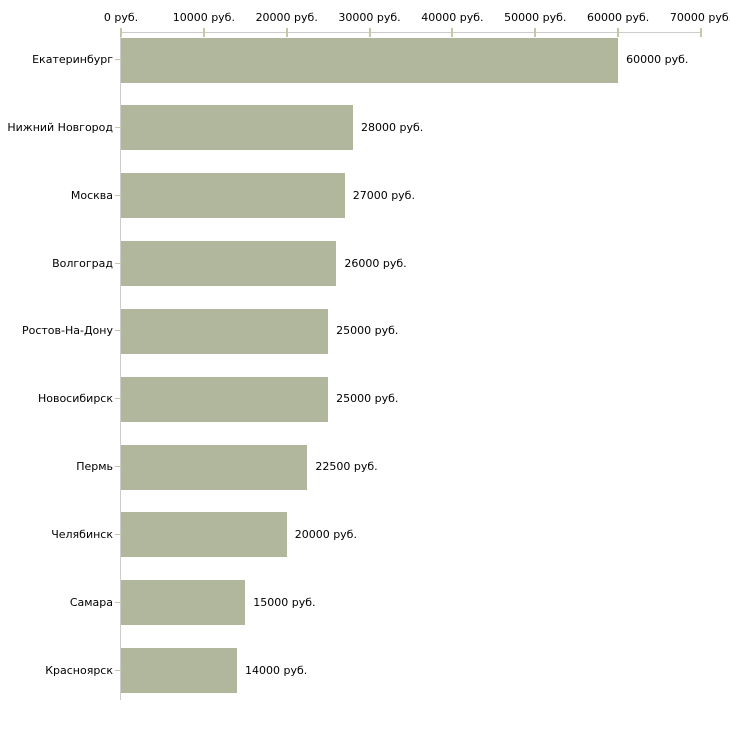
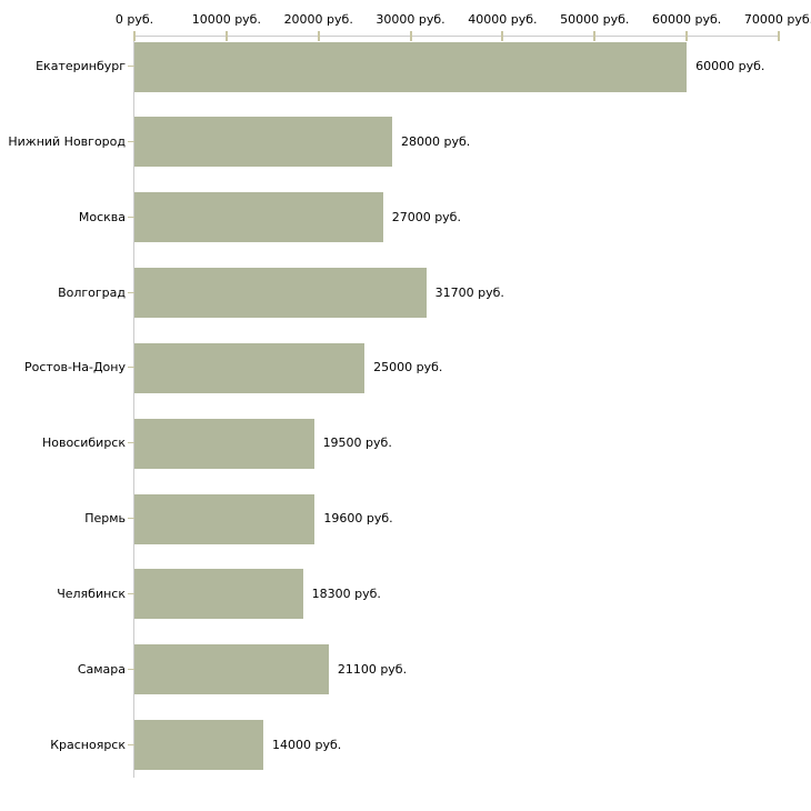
Волгоград: 26000 -> 31700
Новосибирск: 25000 -> 19500
Пермь: 22500 -> 19600
Челябинск: 20000 -> 18300
Самара: 15000 -> 21100
